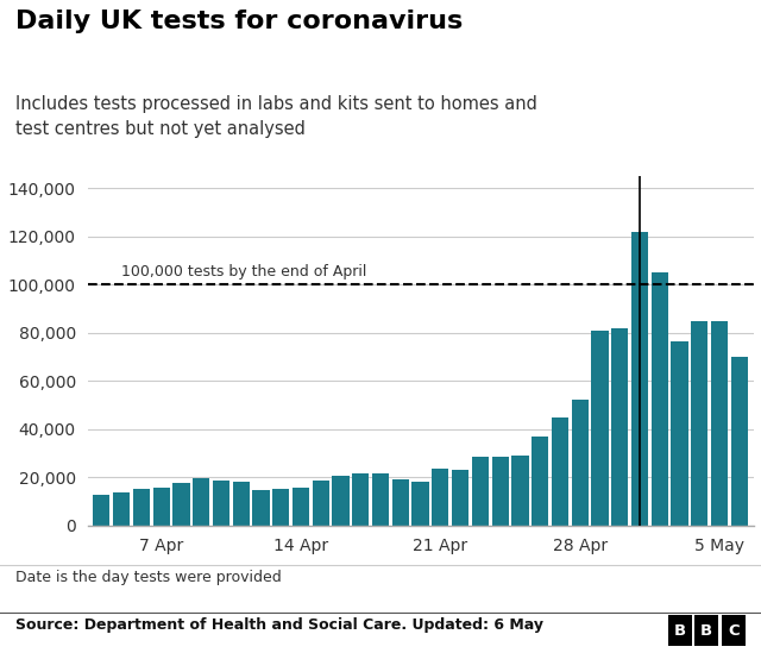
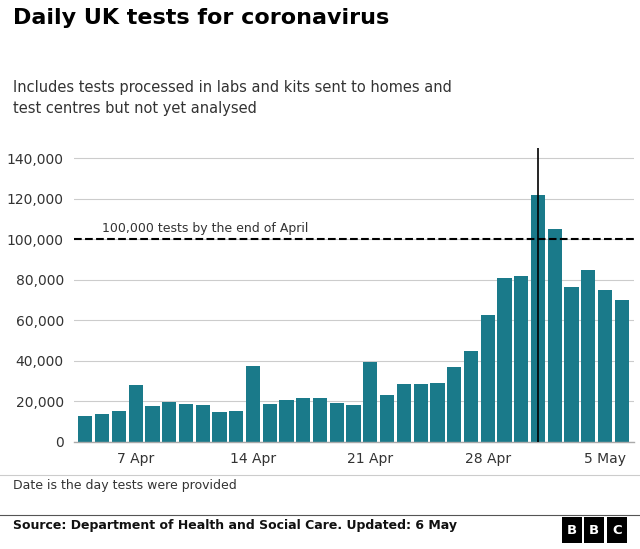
7 Apr: 16,000 -> 28,000
14 Apr: 16,000 -> 37,500
21 Apr: 23,500 -> 39,500
28 Apr: 52,500 -> 62,500
5 May: 85,000 -> 75,000
